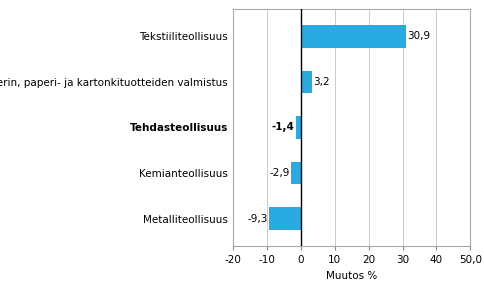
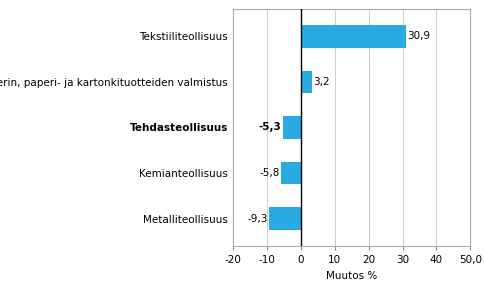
Tehdasteollisuus: -1,4 -> -5,3
Kemianteollisuus: -2,9 -> -5,8
